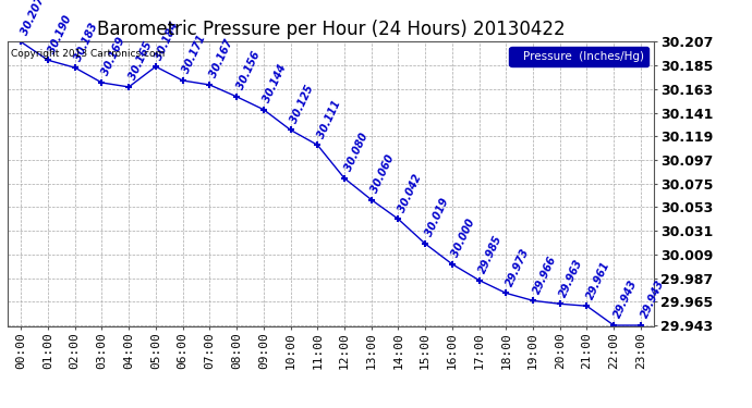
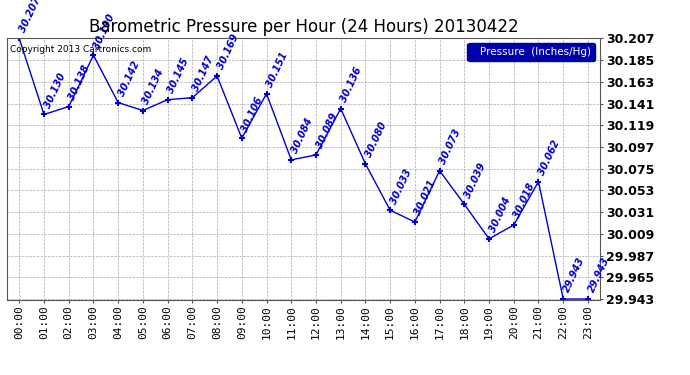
01:00: 30.190 -> 30.130
02:00: 30.183 -> 30.138
03:00: 30.169 -> 30.190
04:00: 30.165 -> 30.142
05:00: 30.184 -> 30.134
06:00: 30.171 -> 30.145
07:00: 30.167 -> 30.147
08:00: 30.156 -> 30.169
09:00: 30.144 -> 30.106
10:00: 30.125 -> 30.151
11:00: 30.111 -> 30.084
12:00: 30.080 -> 30.089
13:00: 30.060 -> 30.136
14:00: 30.042 -> 30.080
15:00: 30.019 -> 30.033
16:00: 30.000 -> 30.021
17:00: 29.985 -> 30.073
18:00: 29.973 -> 30.039
19:00: 29.966 -> 30.004
20:00: 29.963 -> 30.018
21:00: 29.961 -> 30.062
